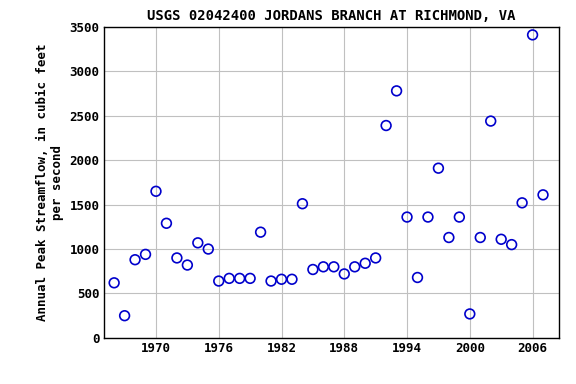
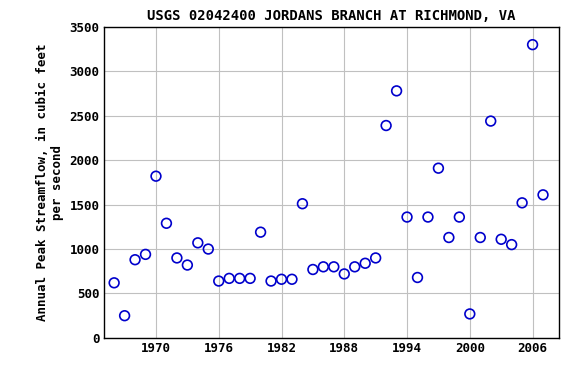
1970: 1650 -> 1820
2006: 3410 -> 3300
